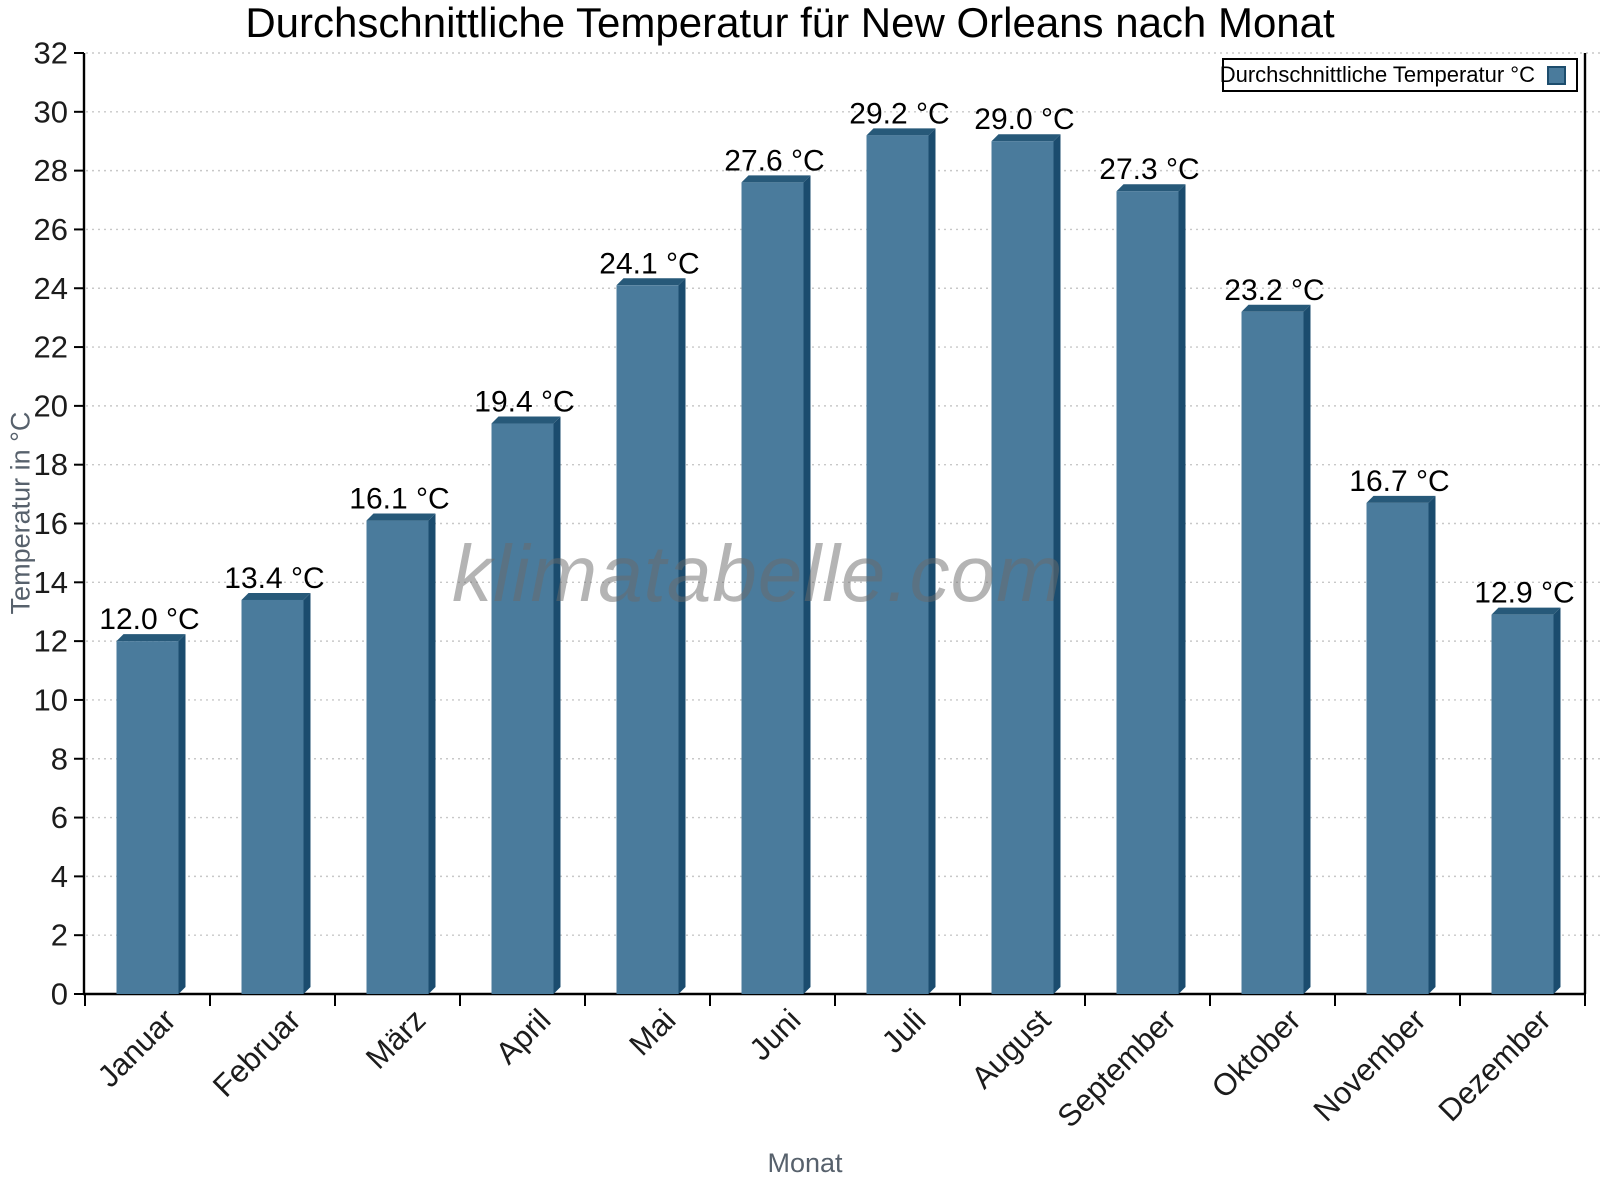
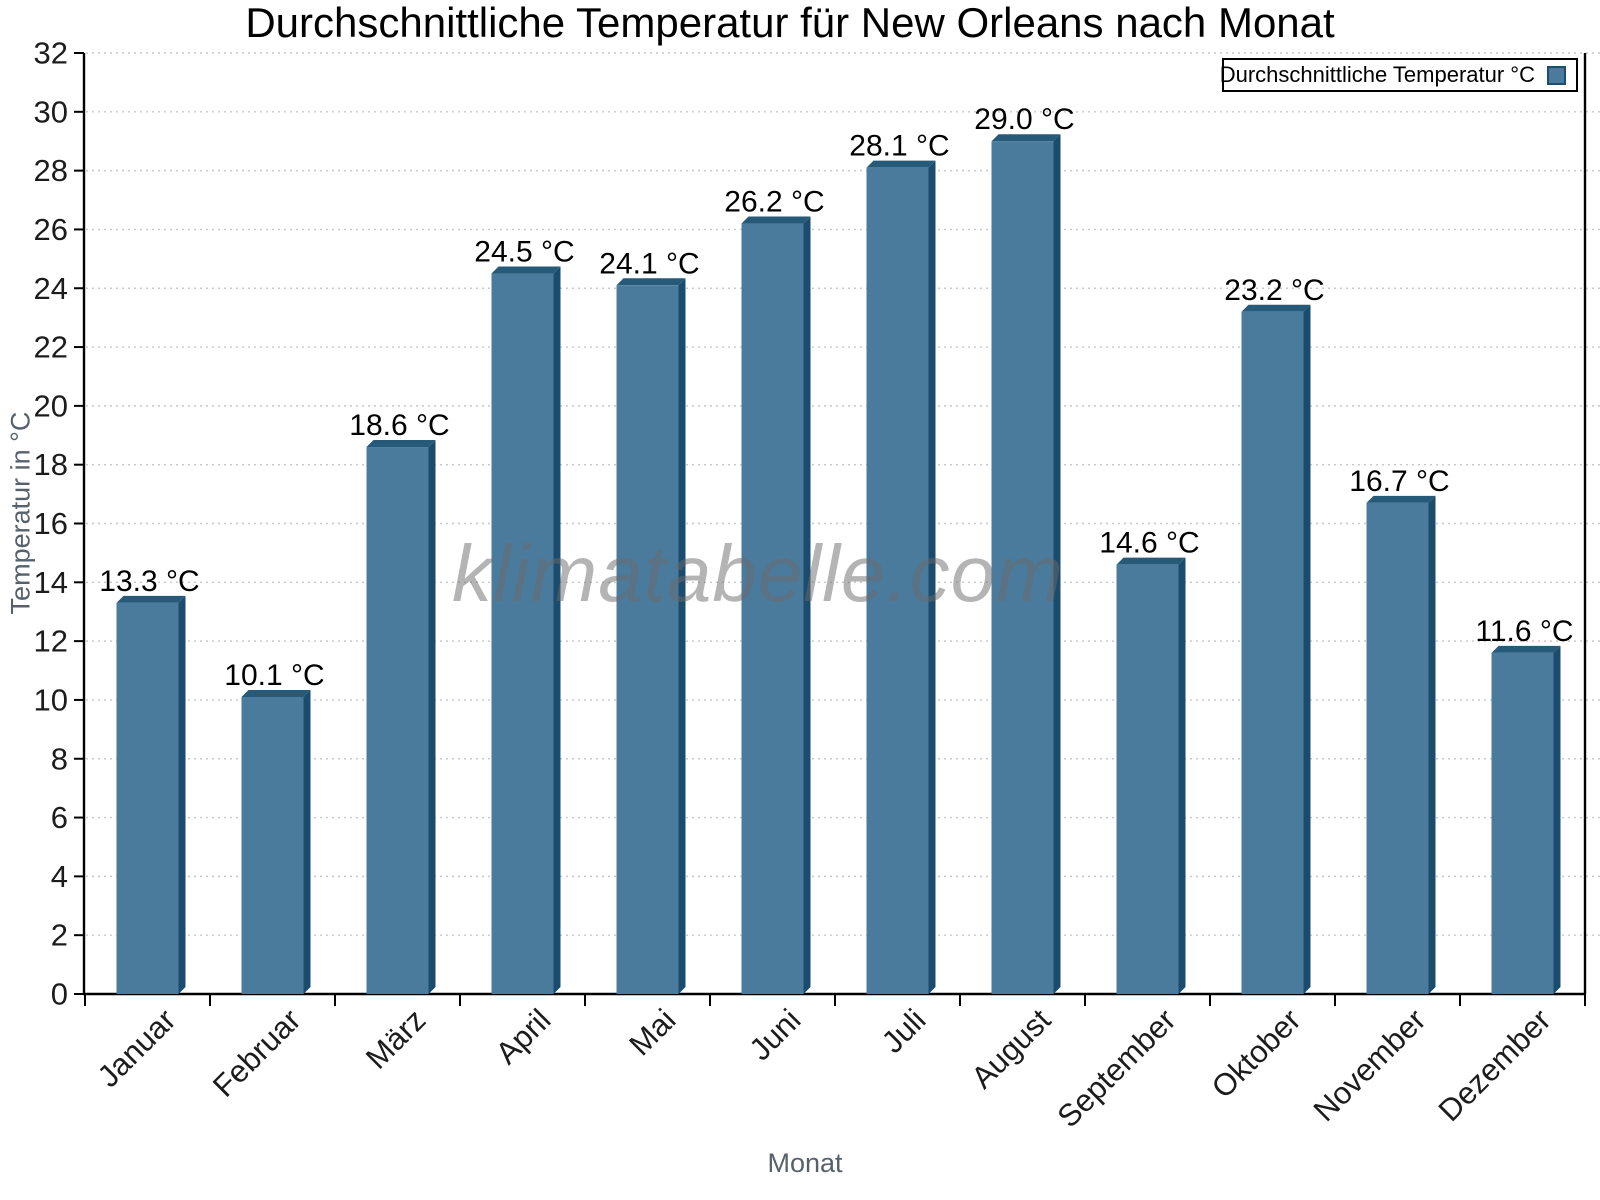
Januar: 12.0 -> 13.3
Februar: 13.4 -> 10.1
März: 16.1 -> 18.6
April: 19.4 -> 24.5
Juni: 27.6 -> 26.2
Juli: 29.2 -> 28.1
September: 27.3 -> 14.6
Dezember: 12.9 -> 11.6
